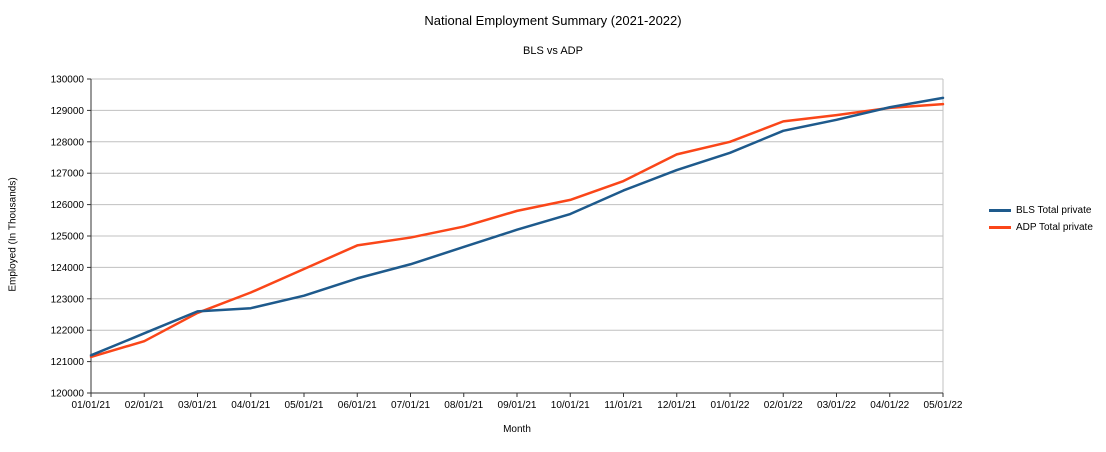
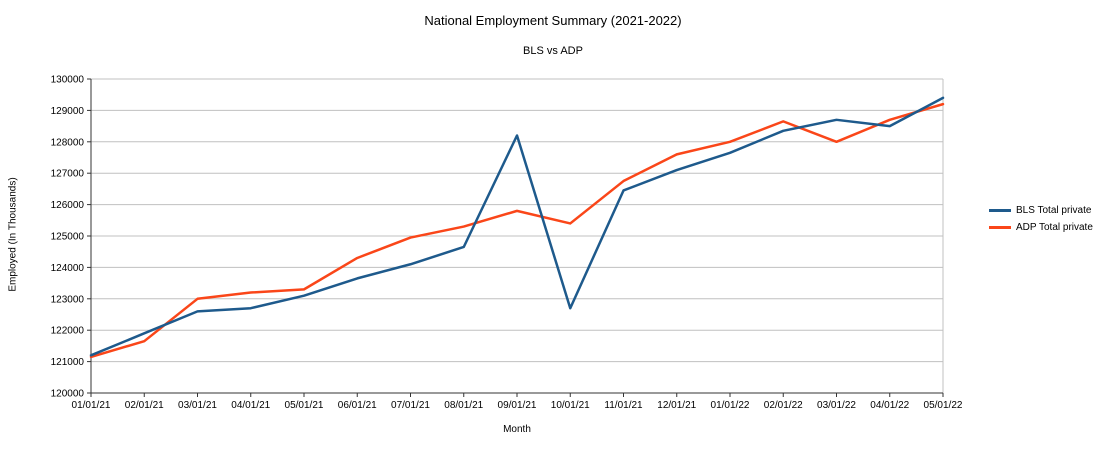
ADP Total private/03/01/21: 122600 -> 123000
ADP Total private/05/01/21: 124000 -> 123300
ADP Total private/06/01/21: 124700 -> 124300
BLS Total private/09/01/21: 125200 -> 128200
BLS Total private/10/01/21: 125700 -> 122700
ADP Total private/10/01/21: 126200 -> 125400
ADP Total private/03/01/22: 128800 -> 128000
BLS Total private/04/01/22: 129100 -> 128500
ADP Total private/04/01/22: 129100 -> 128700
